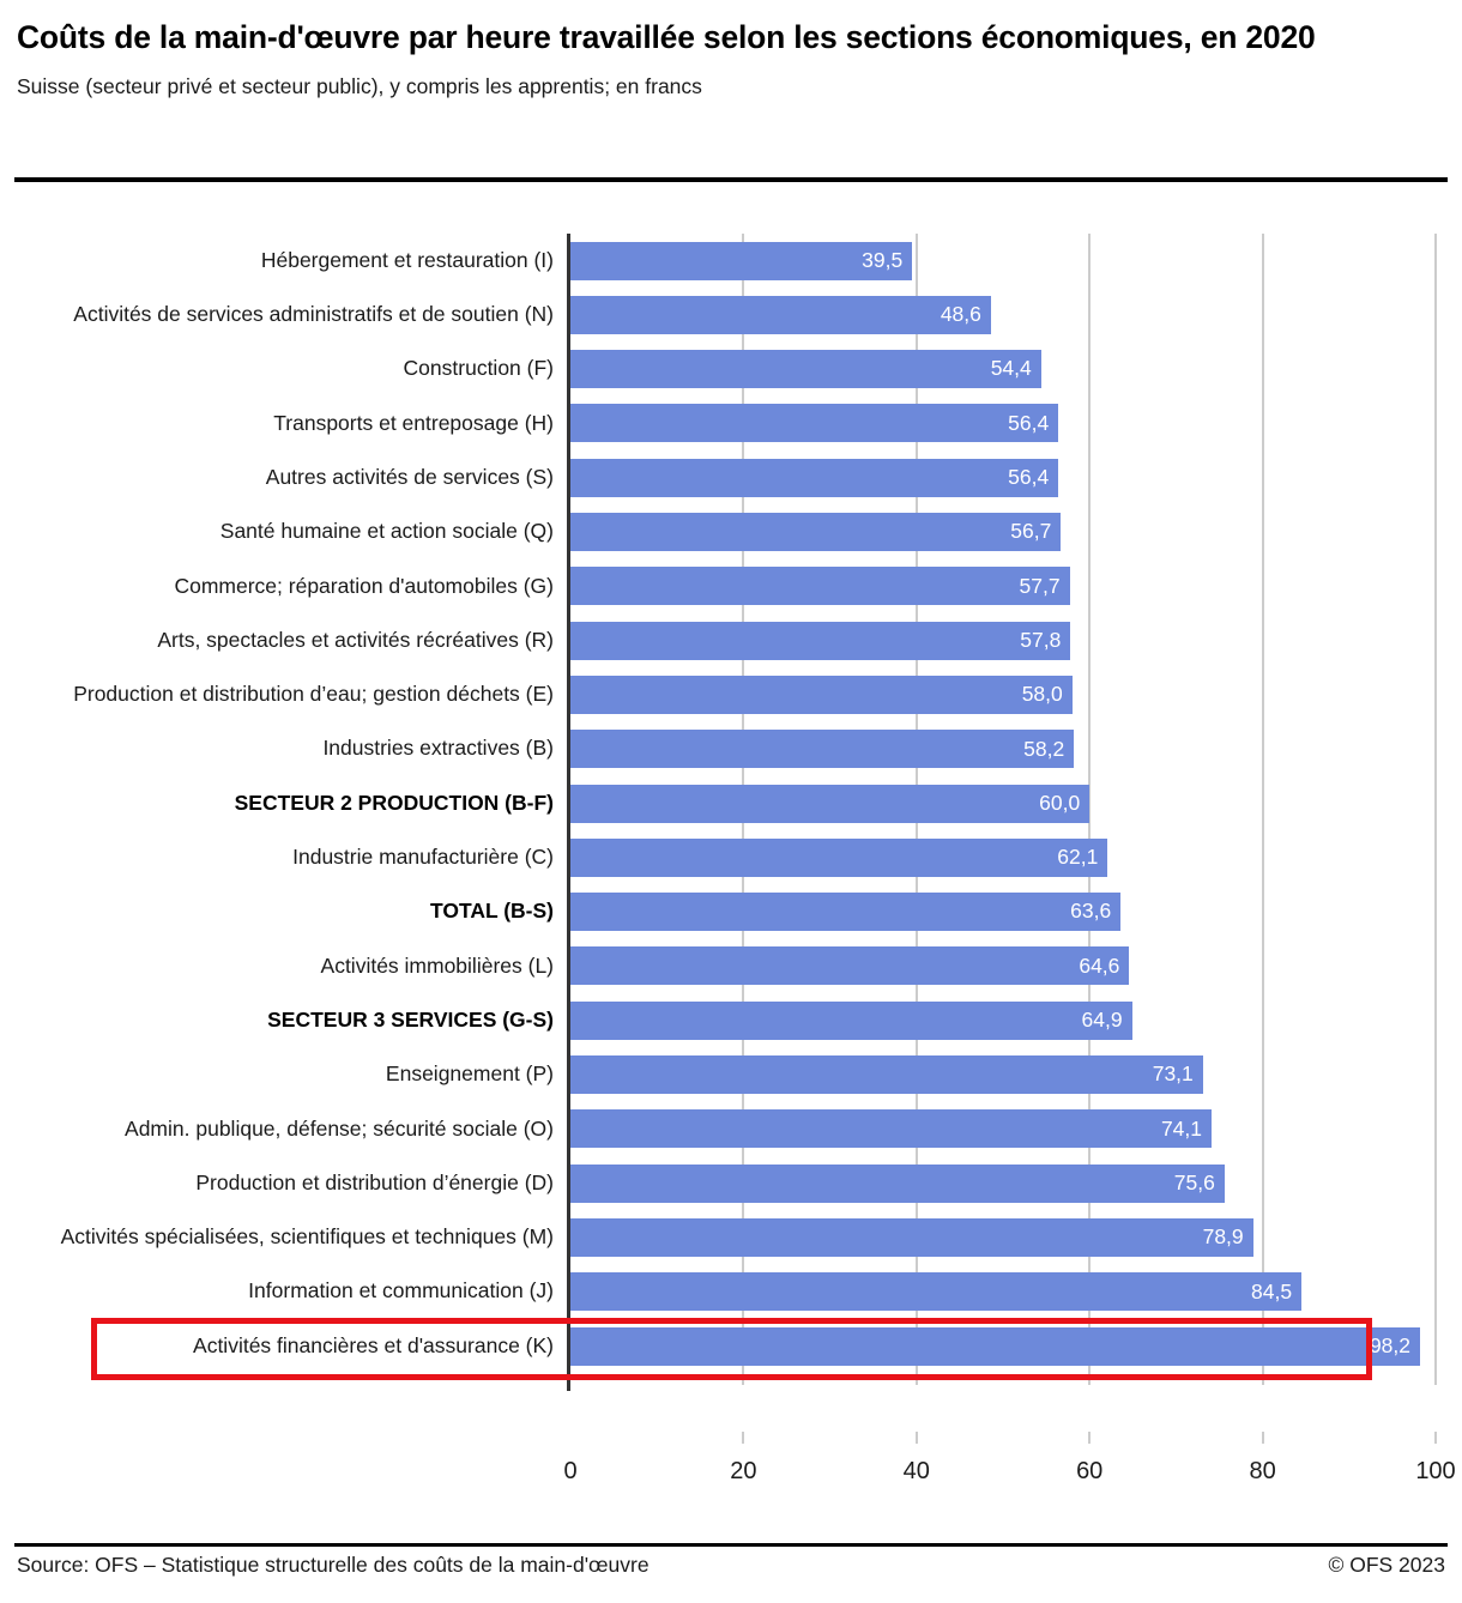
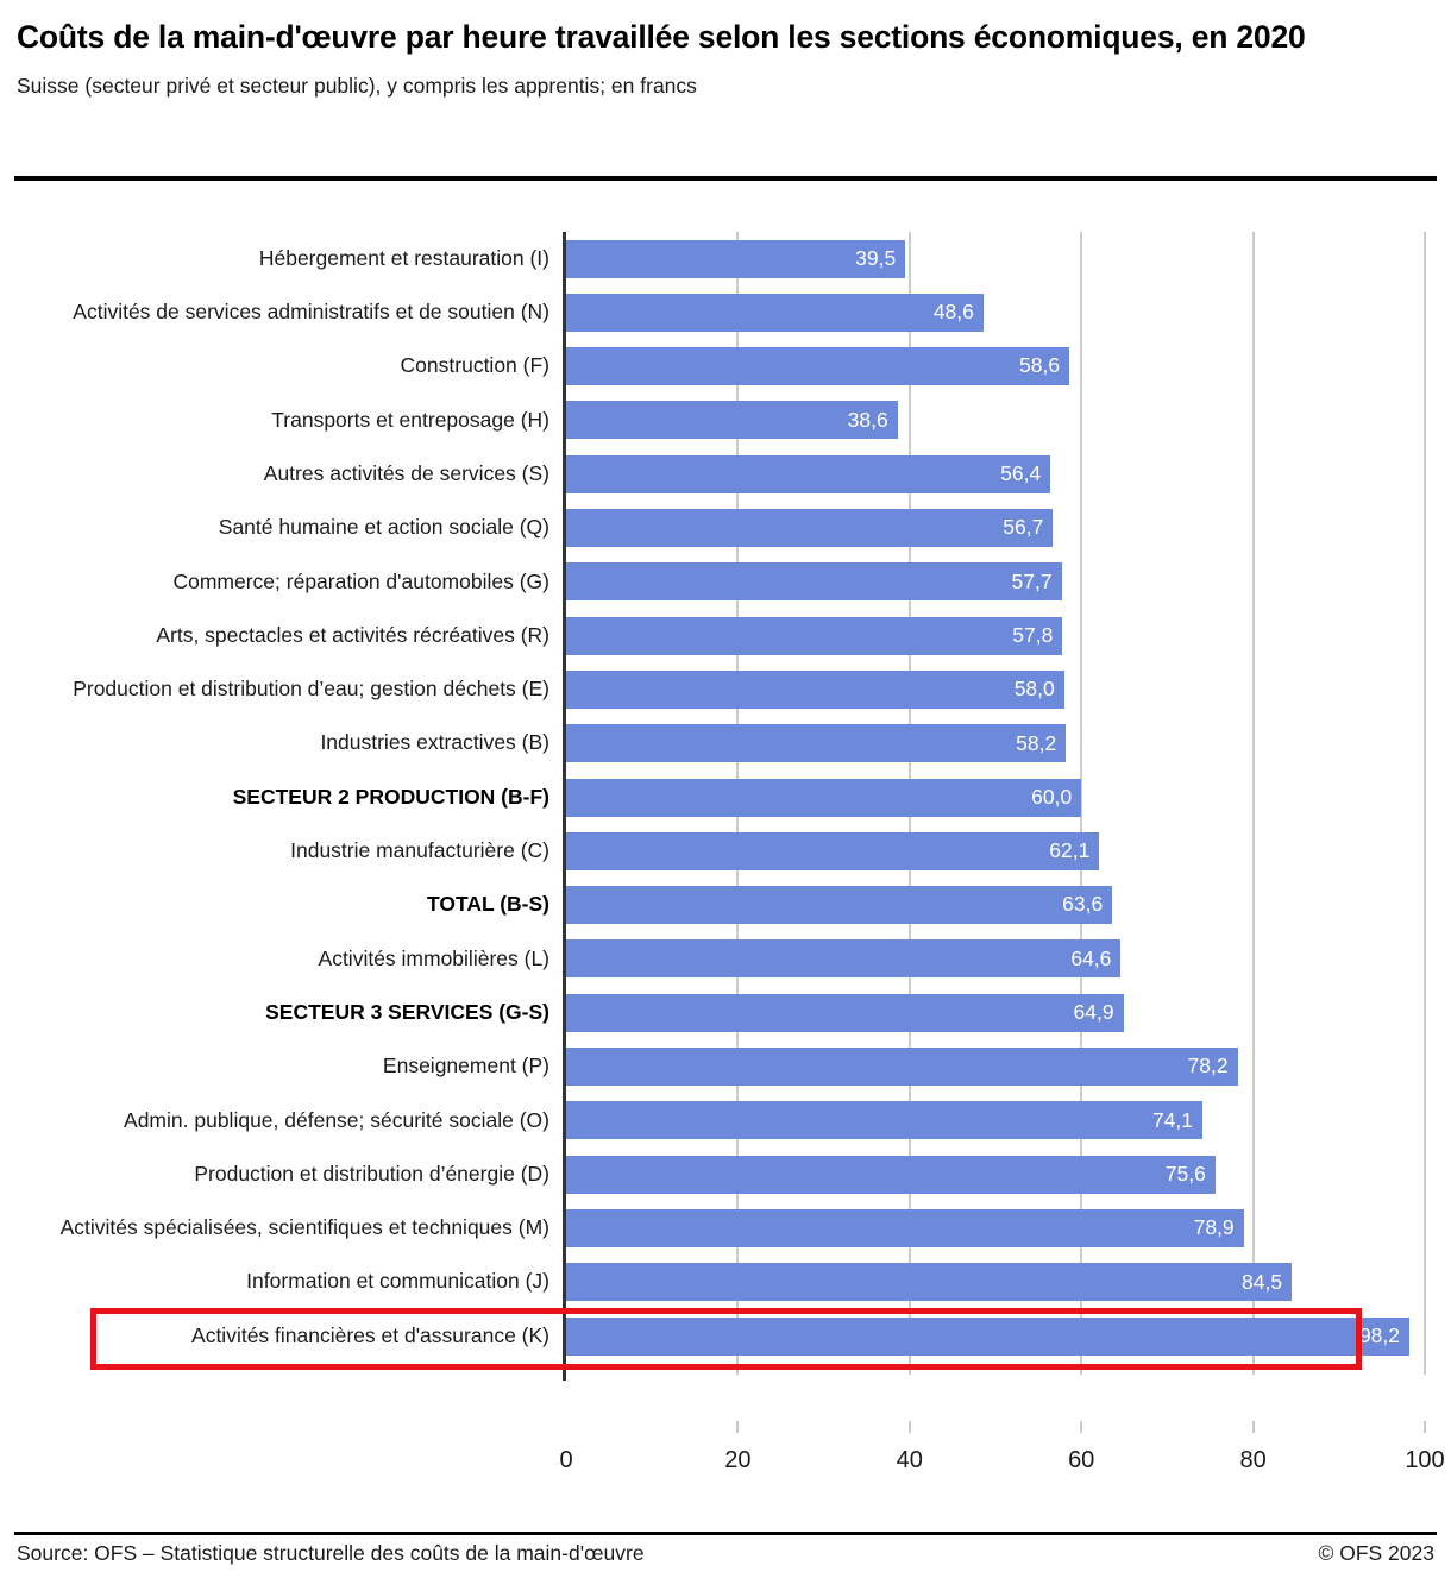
Construction (F): 54,4 -> 58,6
Transports et entreposage (H): 56,4 -> 38,6
Enseignement (P): 73,1 -> 78,2
